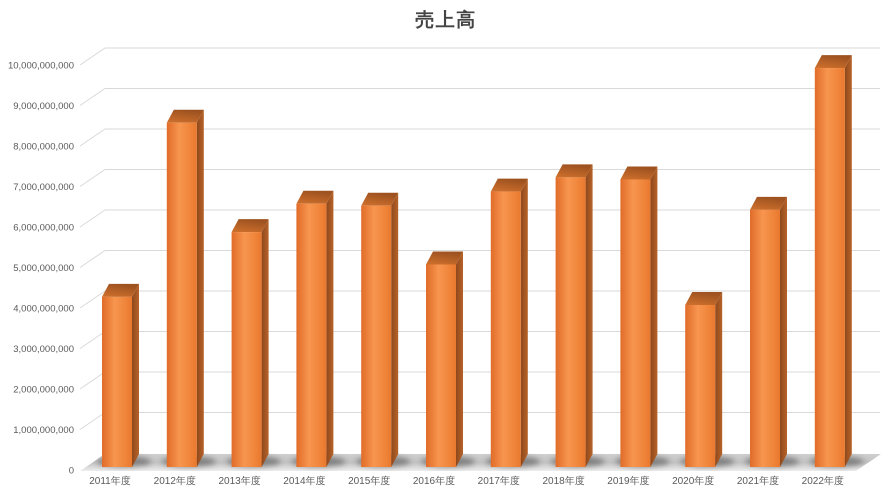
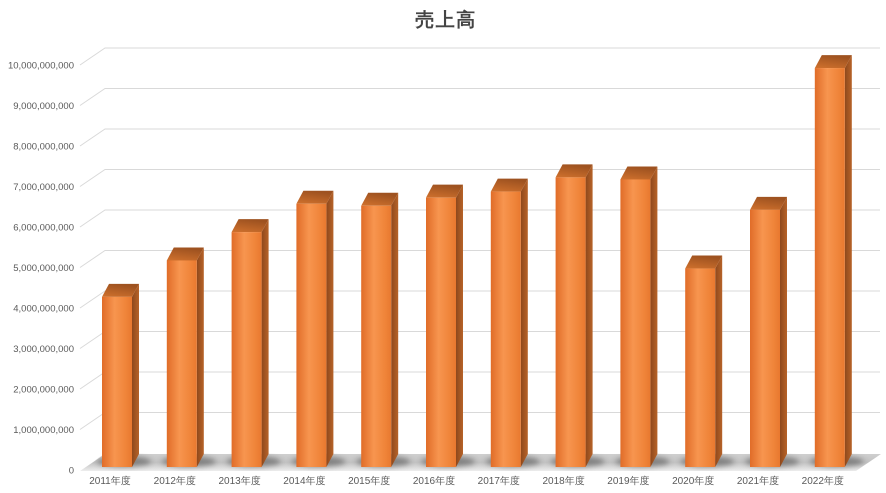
2012年度: 8500000000 -> 5100000000
2016年度: 5000000000 -> 6600000000
2020年度: 4000000000 -> 4900000000
